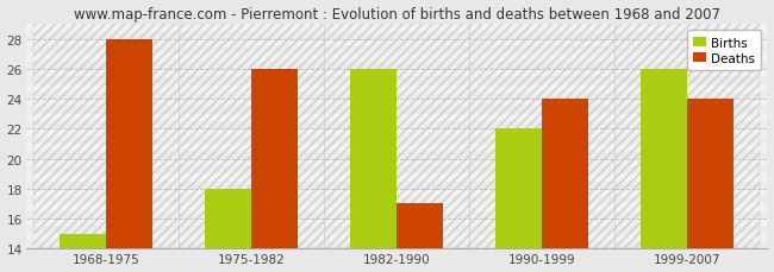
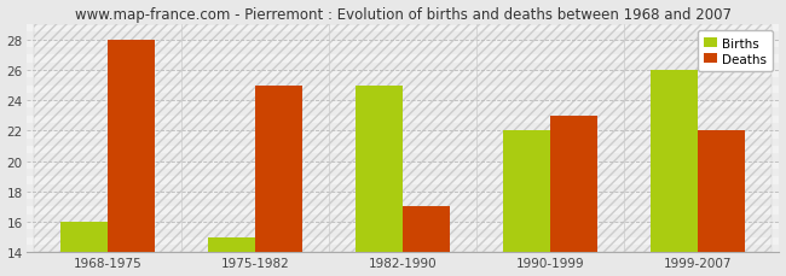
Births/1968-1975: 15 -> 16
Births/1975-1982: 18 -> 15
Deaths/1975-1982: 26 -> 25
Births/1982-1990: 26 -> 25
Deaths/1990-1999: 24 -> 23
Deaths/1999-2007: 24 -> 22
